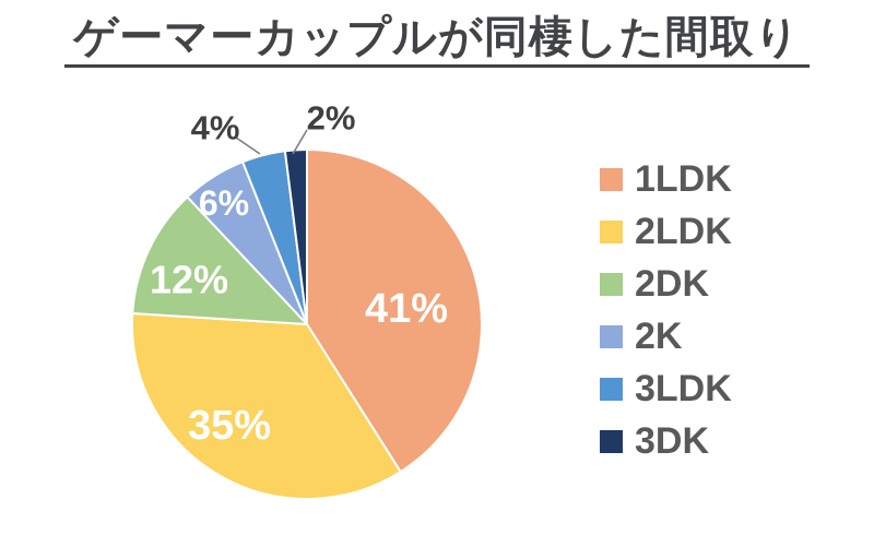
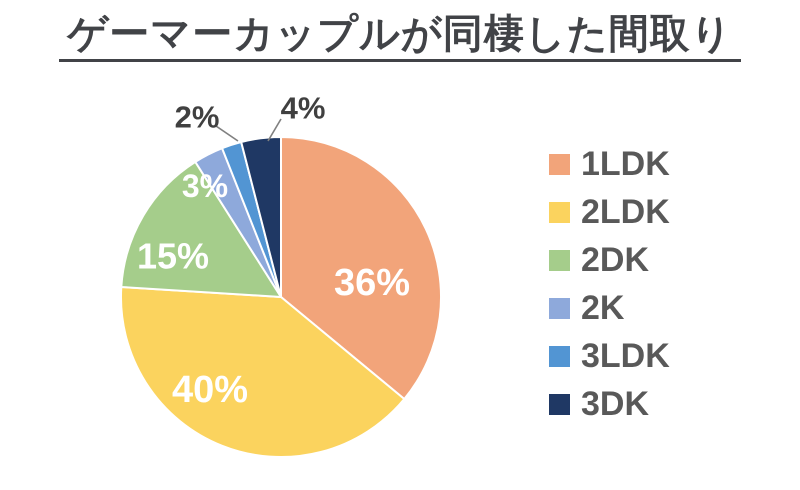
1LDK: 41% -> 36%
2LDK: 35% -> 40%
2DK: 12% -> 15%
2K: 6% -> 3%
3LDK: 4% -> 2%
3DK: 2% -> 4%
